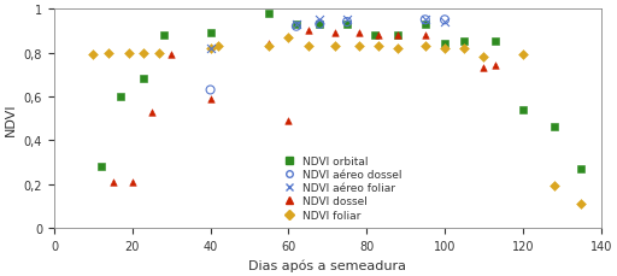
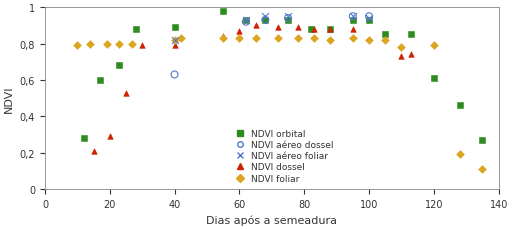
NDVI dossel/20: 0,21 -> 0,29
NDVI dossel/40: 0,59 -> 0,79
NDVI dossel/60: 0,49 -> 0,87
NDVI foliar/60: 0,87 -> 0,83
NDVI orbital/100: 0,84 -> 0,93
NDVI orbital/120: 0,54 -> 0,61
